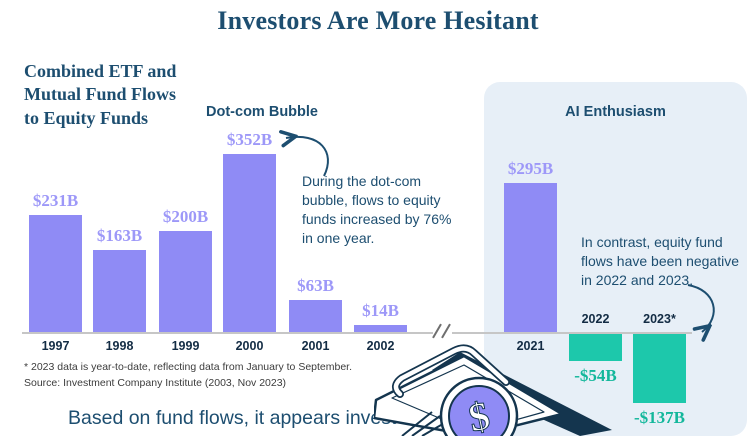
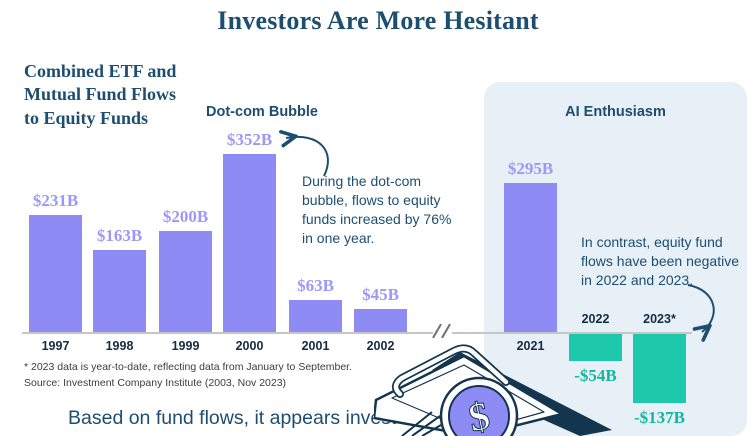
2002: $14B -> $45B
